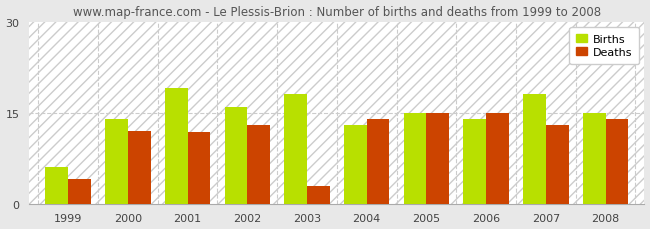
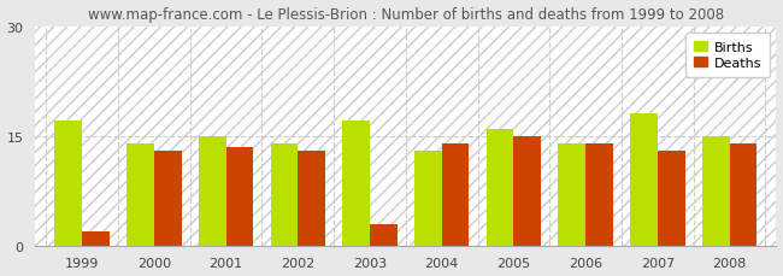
Births/1999: 6 -> 17
Deaths/1999: 4.0 -> 2.0
Deaths/2000: 12.0 -> 13.0
Births/2001: 19 -> 15
Deaths/2001: 11.8 -> 13.5
Births/2002: 16 -> 14
Births/2003: 18 -> 17
Births/2005: 15 -> 16
Deaths/2006: 15.0 -> 14.0
